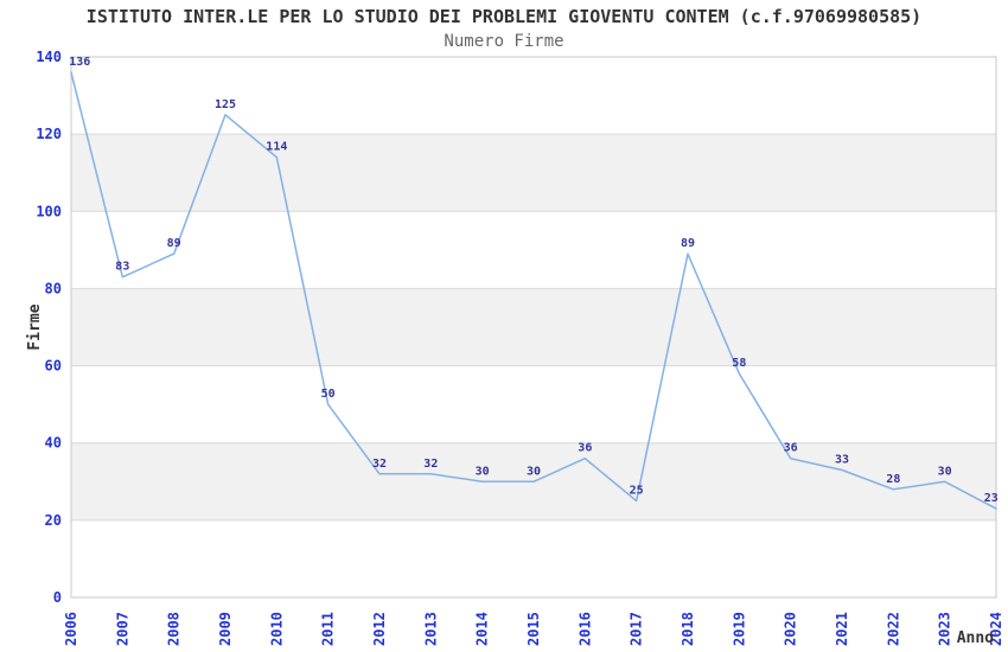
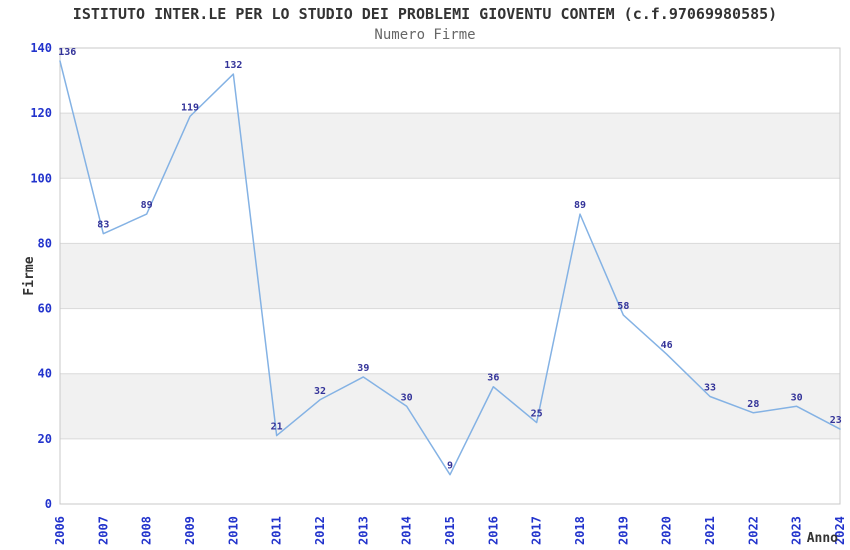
2009: 125 -> 119
2010: 114 -> 132
2011: 50 -> 21
2013: 32 -> 39
2015: 30 -> 9
2020: 36 -> 46
